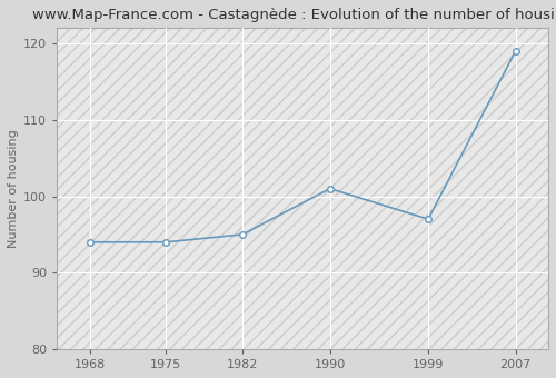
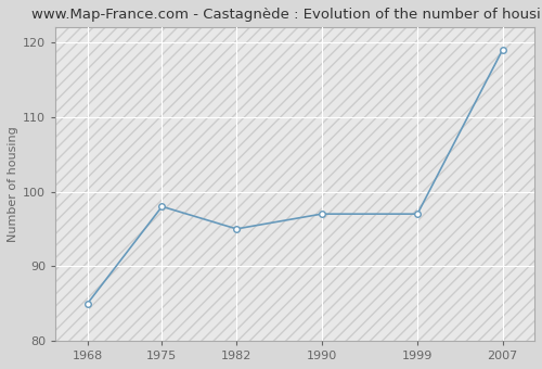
1968: 94 -> 85
1975: 94 -> 98
1990: 101 -> 97
